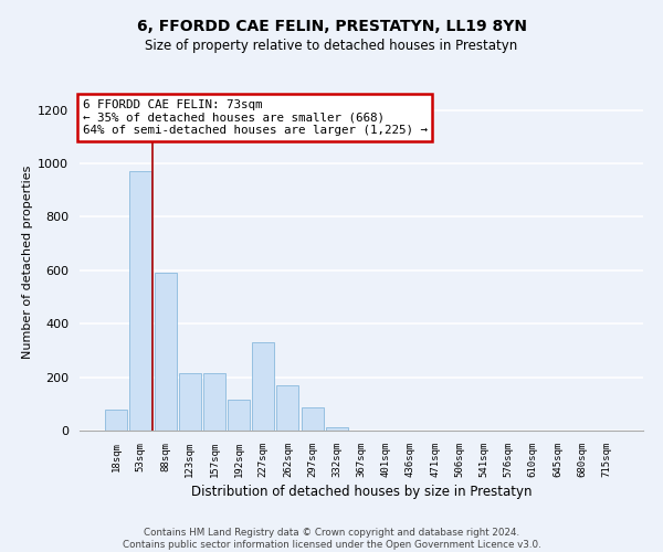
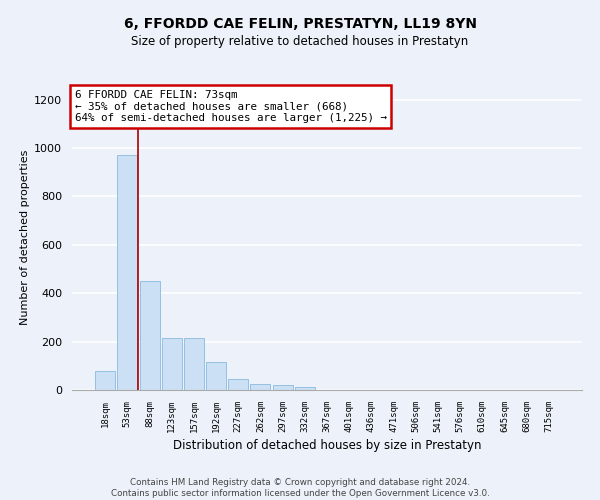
88sqm: 590 -> 450
227sqm: 330 -> 45
262sqm: 170 -> 25
297sqm: 85 -> 22
